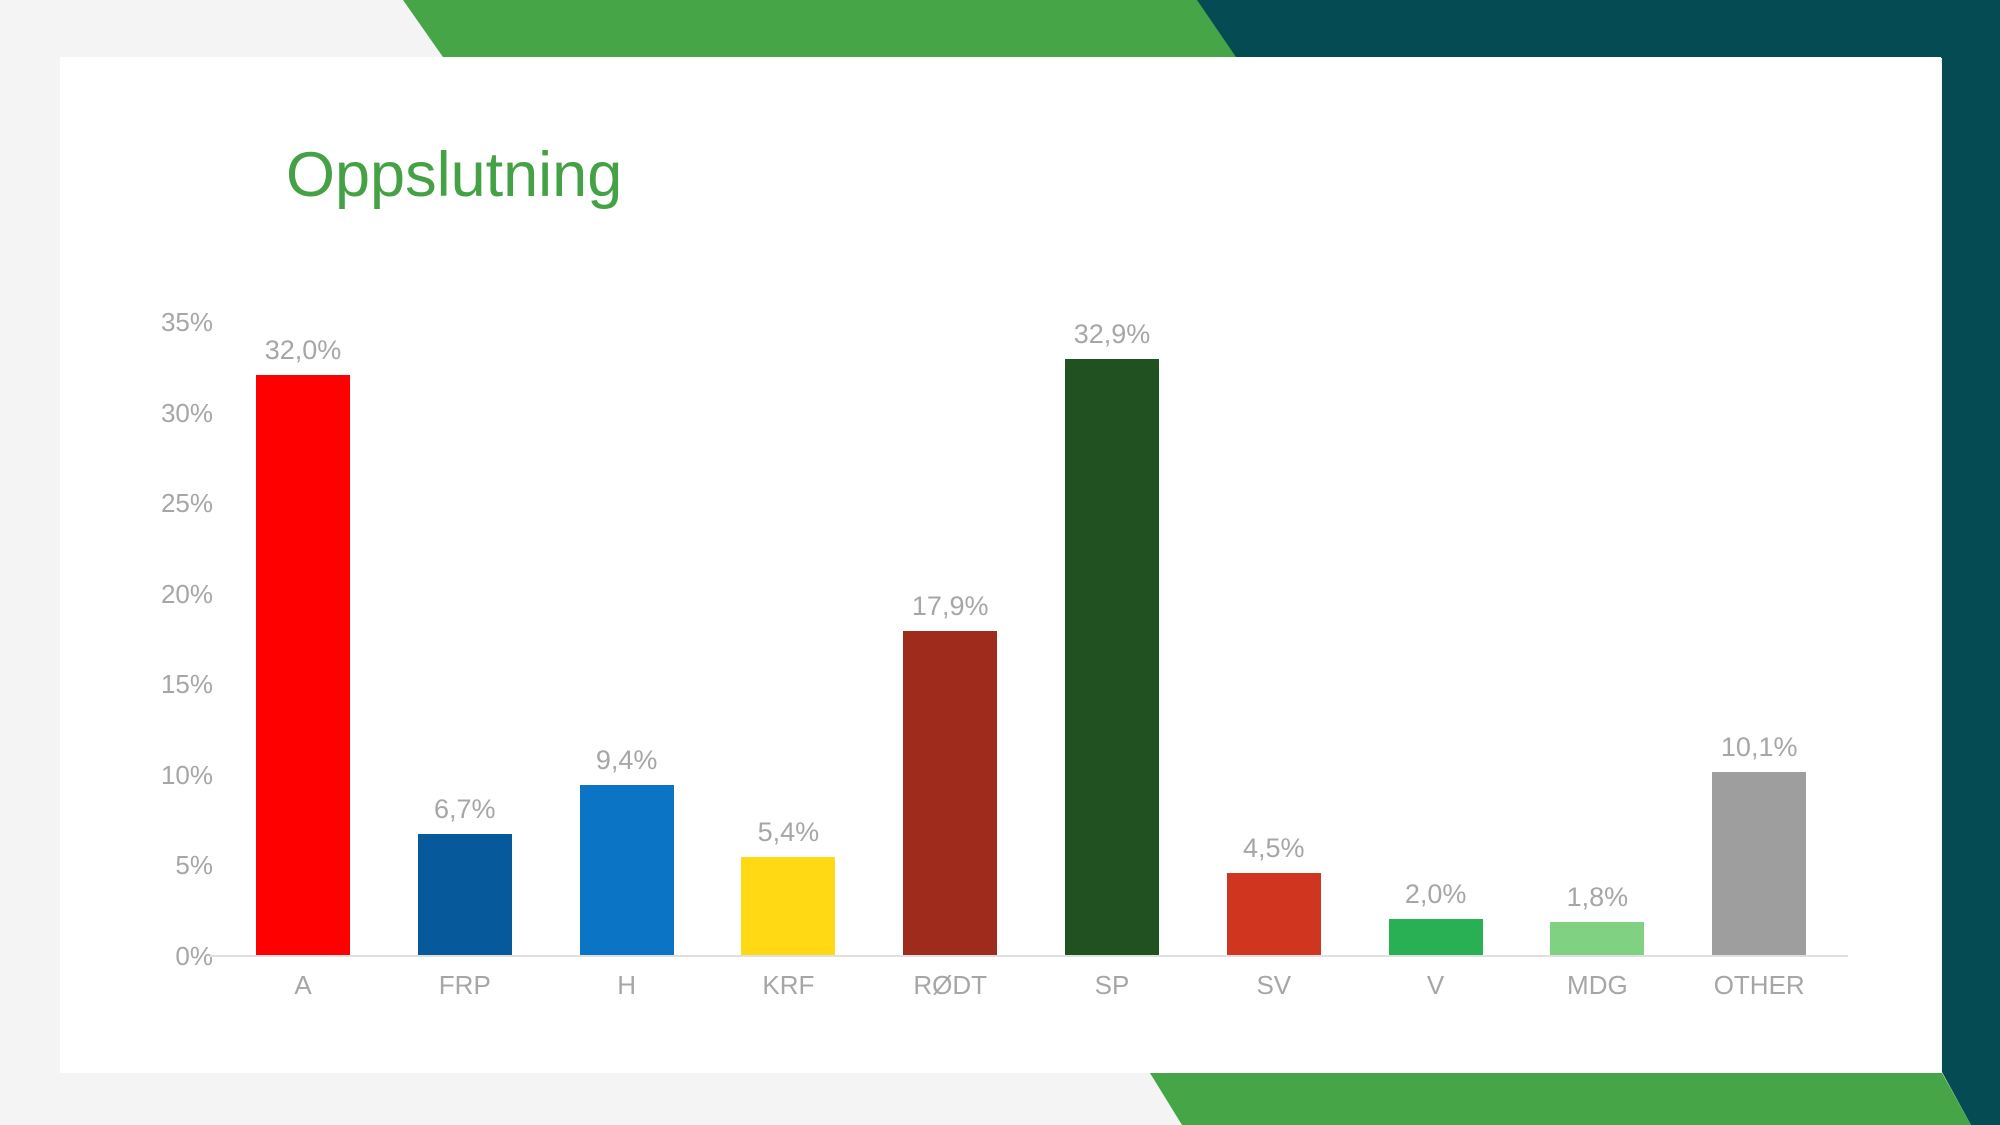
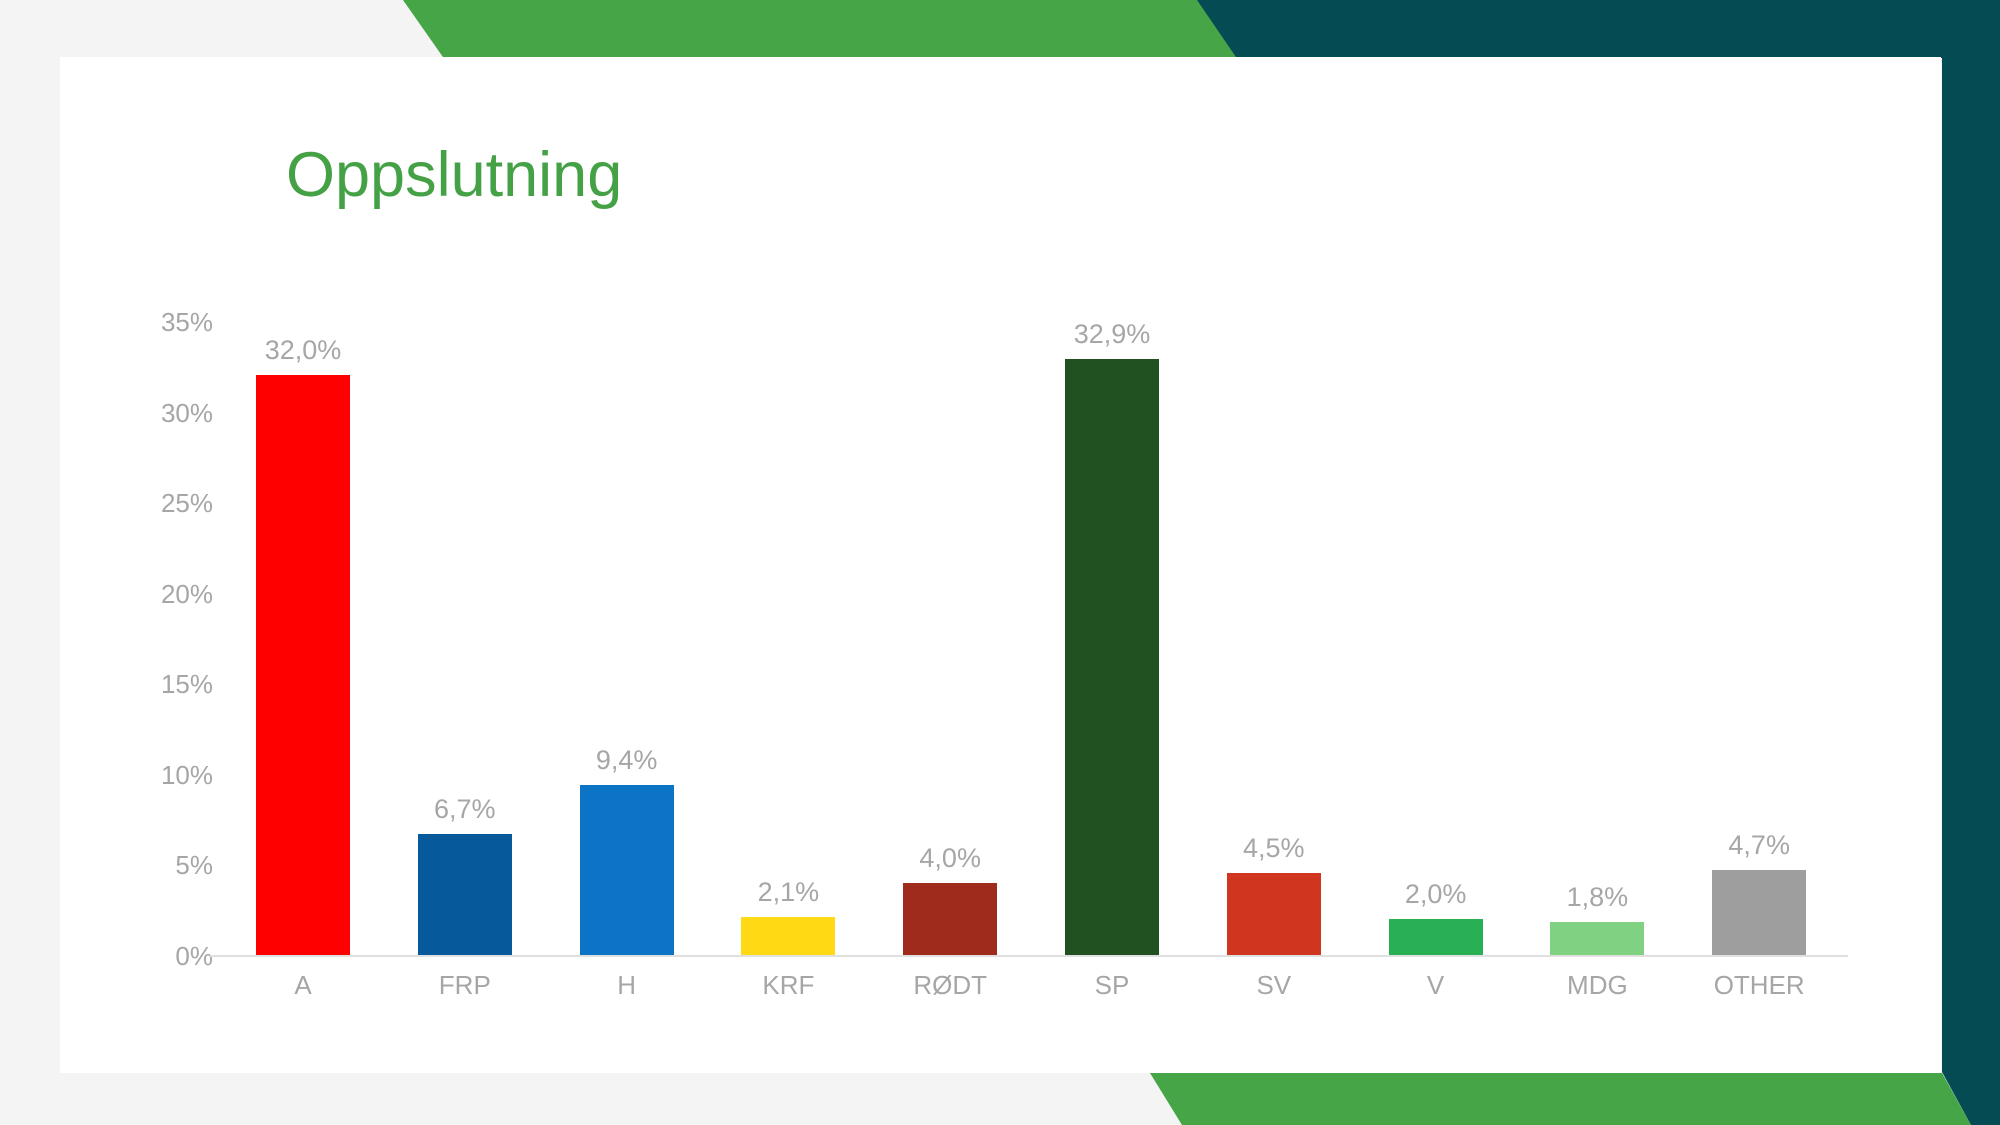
KRF: 5,4% -> 2,1%
RØDT: 17,9% -> 4,0%
OTHER: 10,1% -> 4,7%
